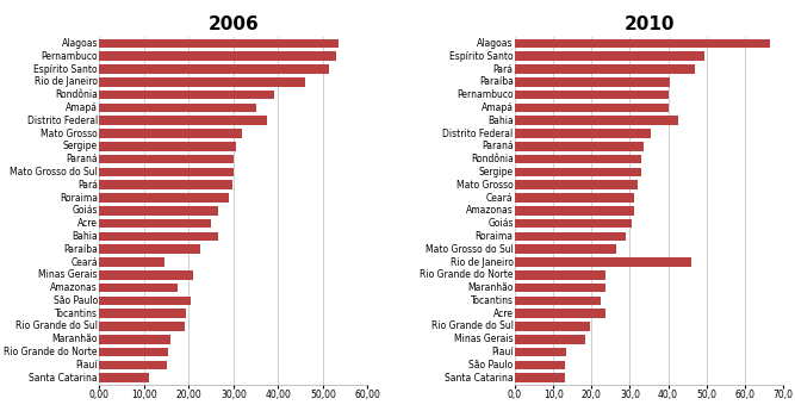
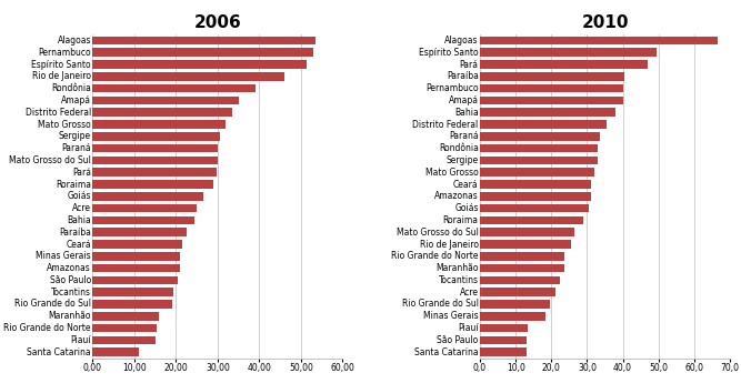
2006/Distrito Federal: 37,5 -> 33,5
2006/Bahia: 26,5 -> 24,5
2006/Ceará: 14,5 -> 21,5
2006/Amazonas: 17,5 -> 21,0
2010/Bahia: 42,5 -> 38,0
2010/Rio de Janeiro: 46,0 -> 25,5
2010/Acre: 23,5 -> 21,0
